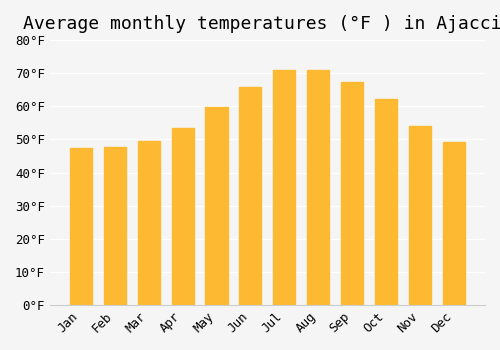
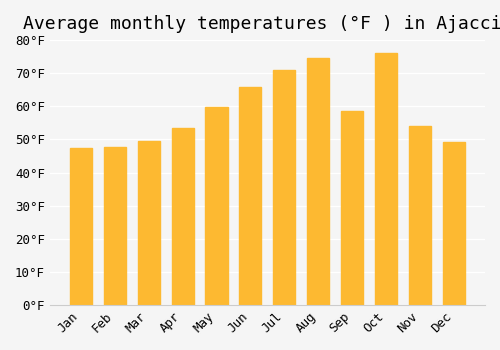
Aug: 71.1°F -> 74.5°F
Sep: 67.3°F -> 58.5°F
Oct: 62.1°F -> 76.0°F
